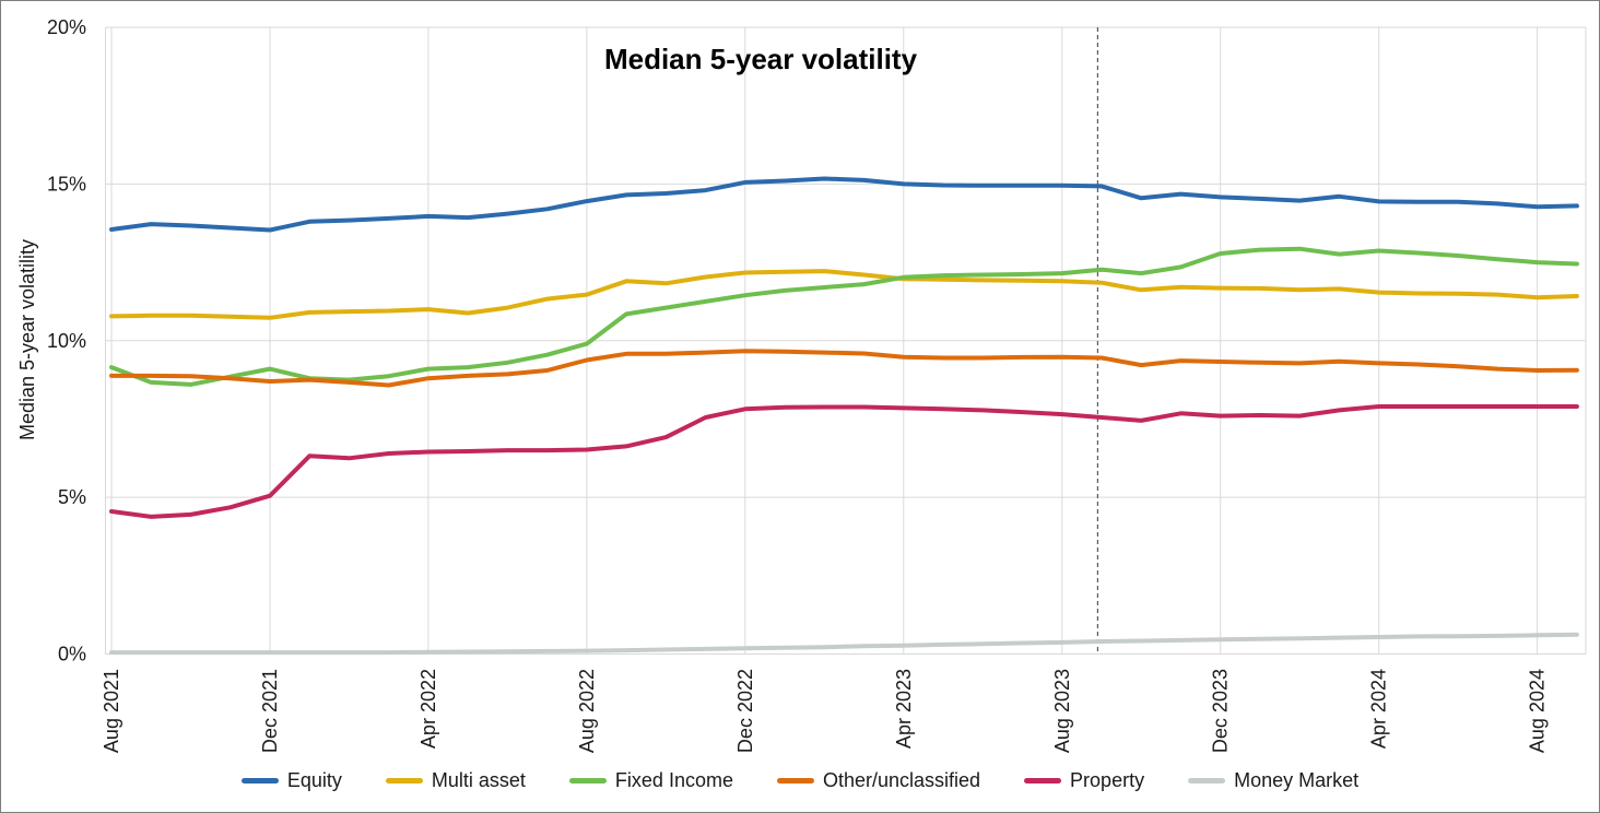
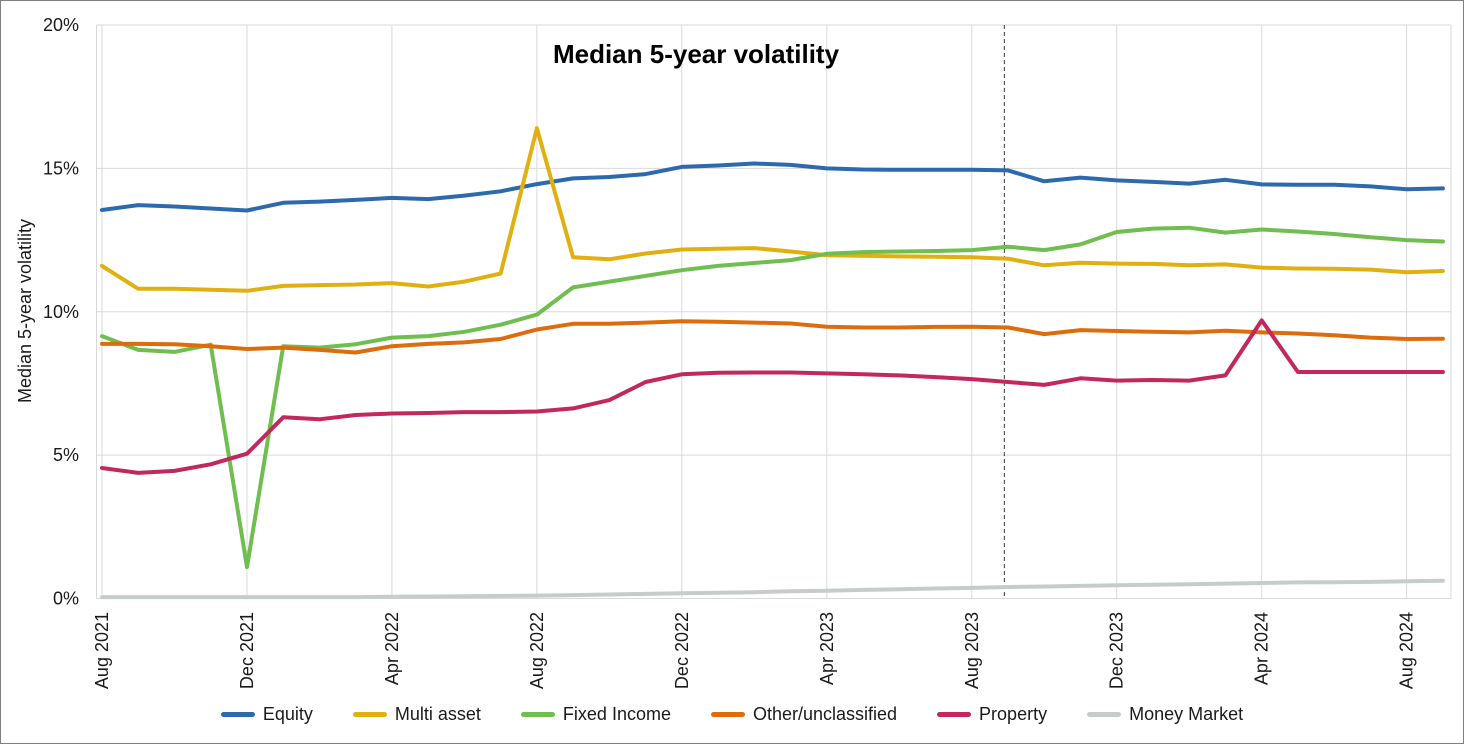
Multi asset/Aug 2021: 10.8% -> 11.6%
Fixed Income/Dec 2021: 9.1% -> 1.1%
Multi asset/Aug 2022: 11.5% -> 16.4%
Property/Apr 2024: 7.9% -> 9.7%
